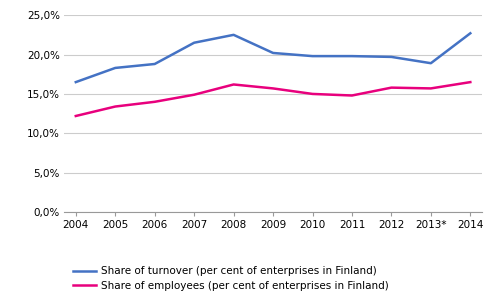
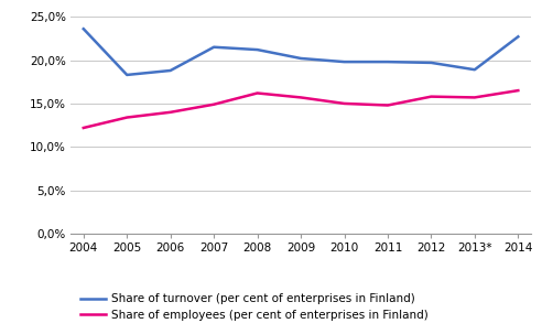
Share of turnover (per cent of enterprises in Finland)/2004: 16,5% -> 23,6%
Share of turnover (per cent of enterprises in Finland)/2008: 22,5% -> 21,2%
